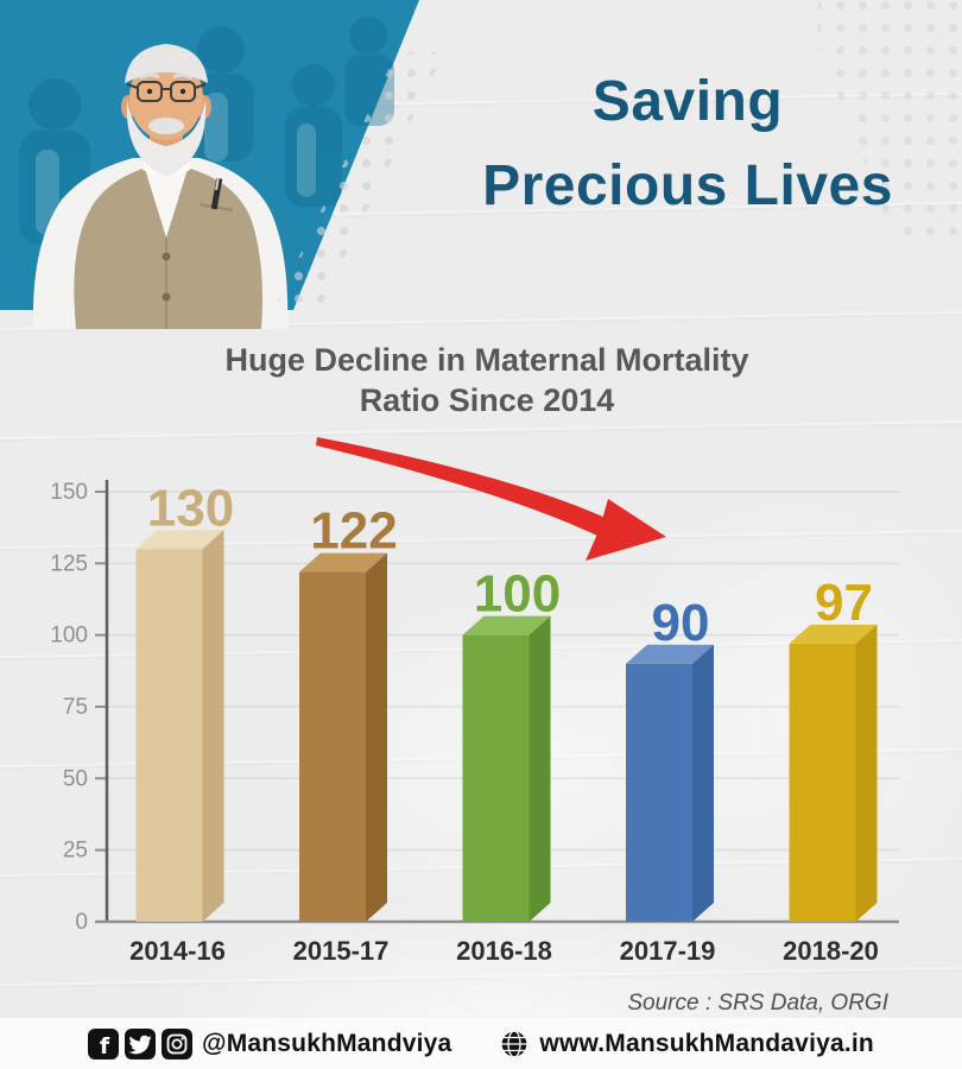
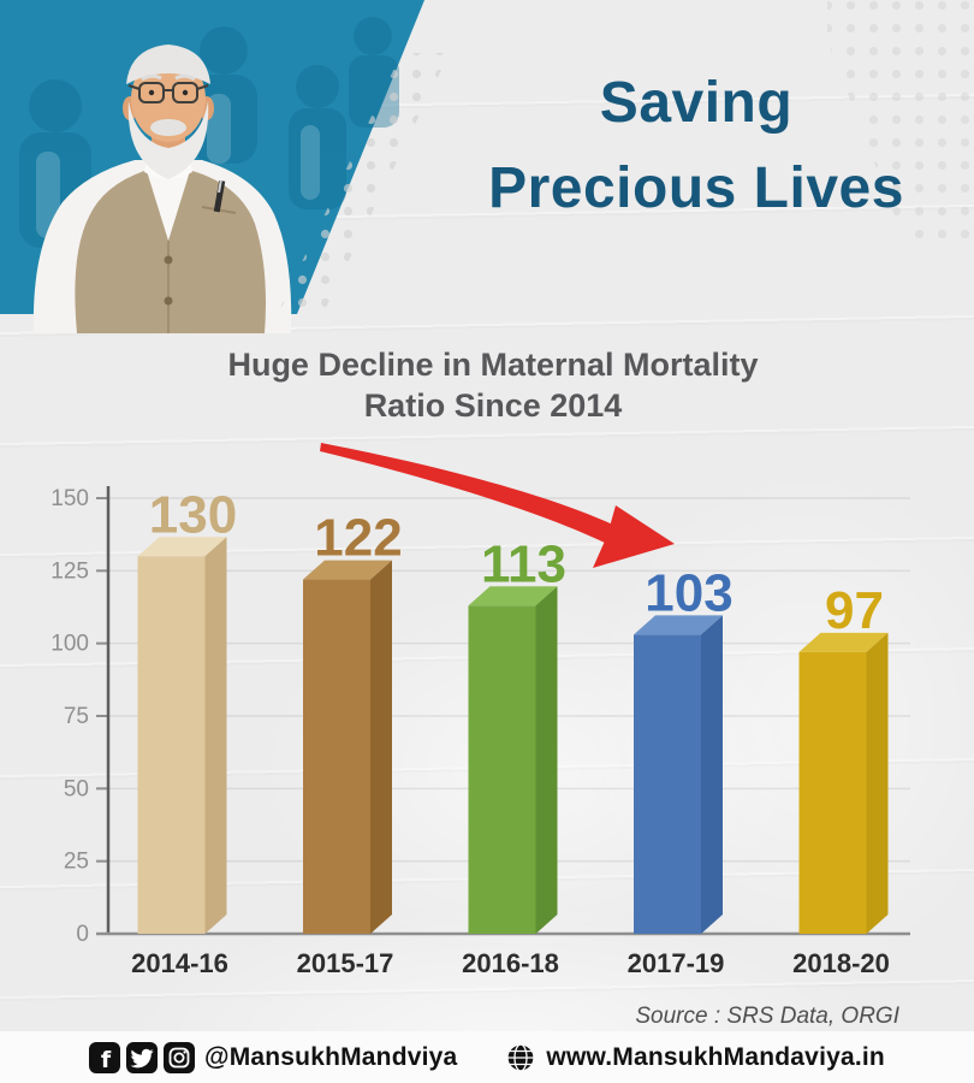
2016-18: 100 -> 113
2017-19: 90 -> 103
